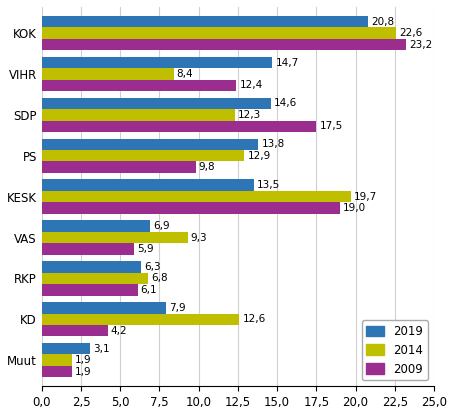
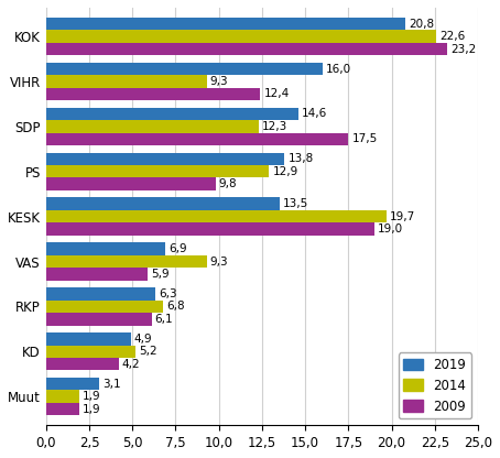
2019/VIHR: 14,7 -> 16,0
2014/VIHR: 8,4 -> 9,3
2019/KD: 7,9 -> 4,9
2014/KD: 12,6 -> 5,2
